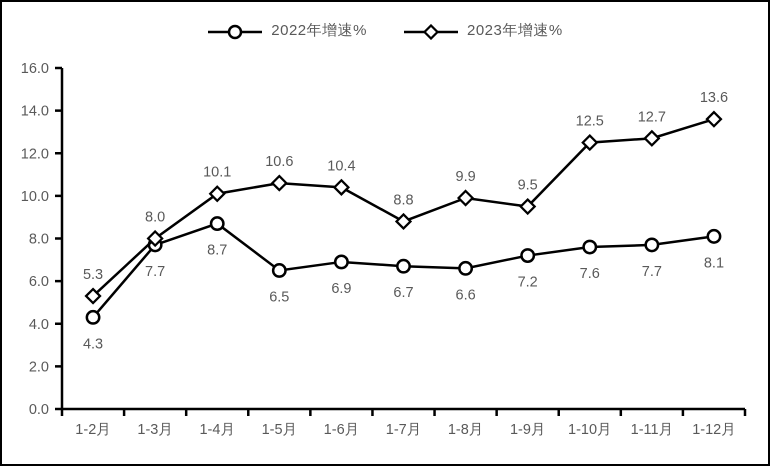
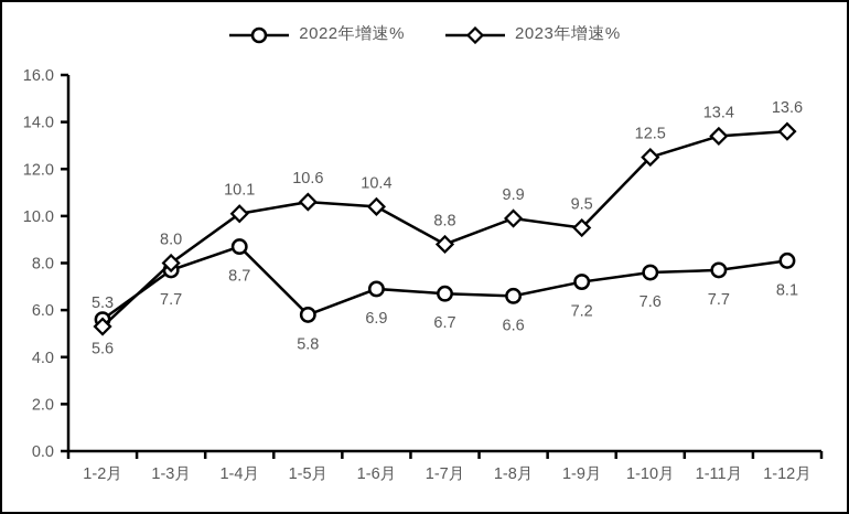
2022年增速%/1-2月: 4.3 -> 5.6
2022年增速%/1-5月: 6.5 -> 5.8
2023年增速%/1-11月: 12.7 -> 13.4
